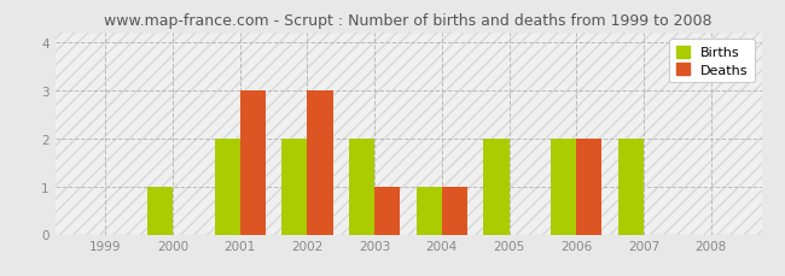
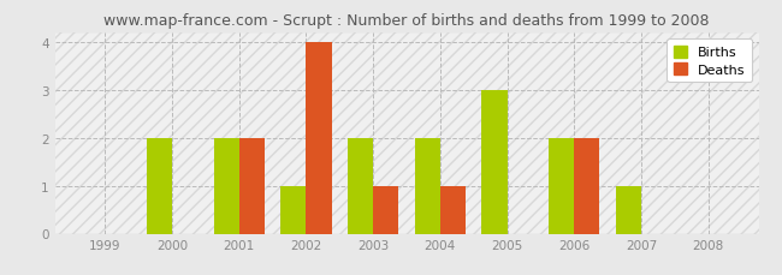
Births/2000: 1 -> 2
Deaths/2001: 3 -> 2
Births/2002: 2 -> 1
Deaths/2002: 3 -> 4
Births/2004: 1 -> 2
Births/2005: 2 -> 3
Births/2007: 2 -> 1
